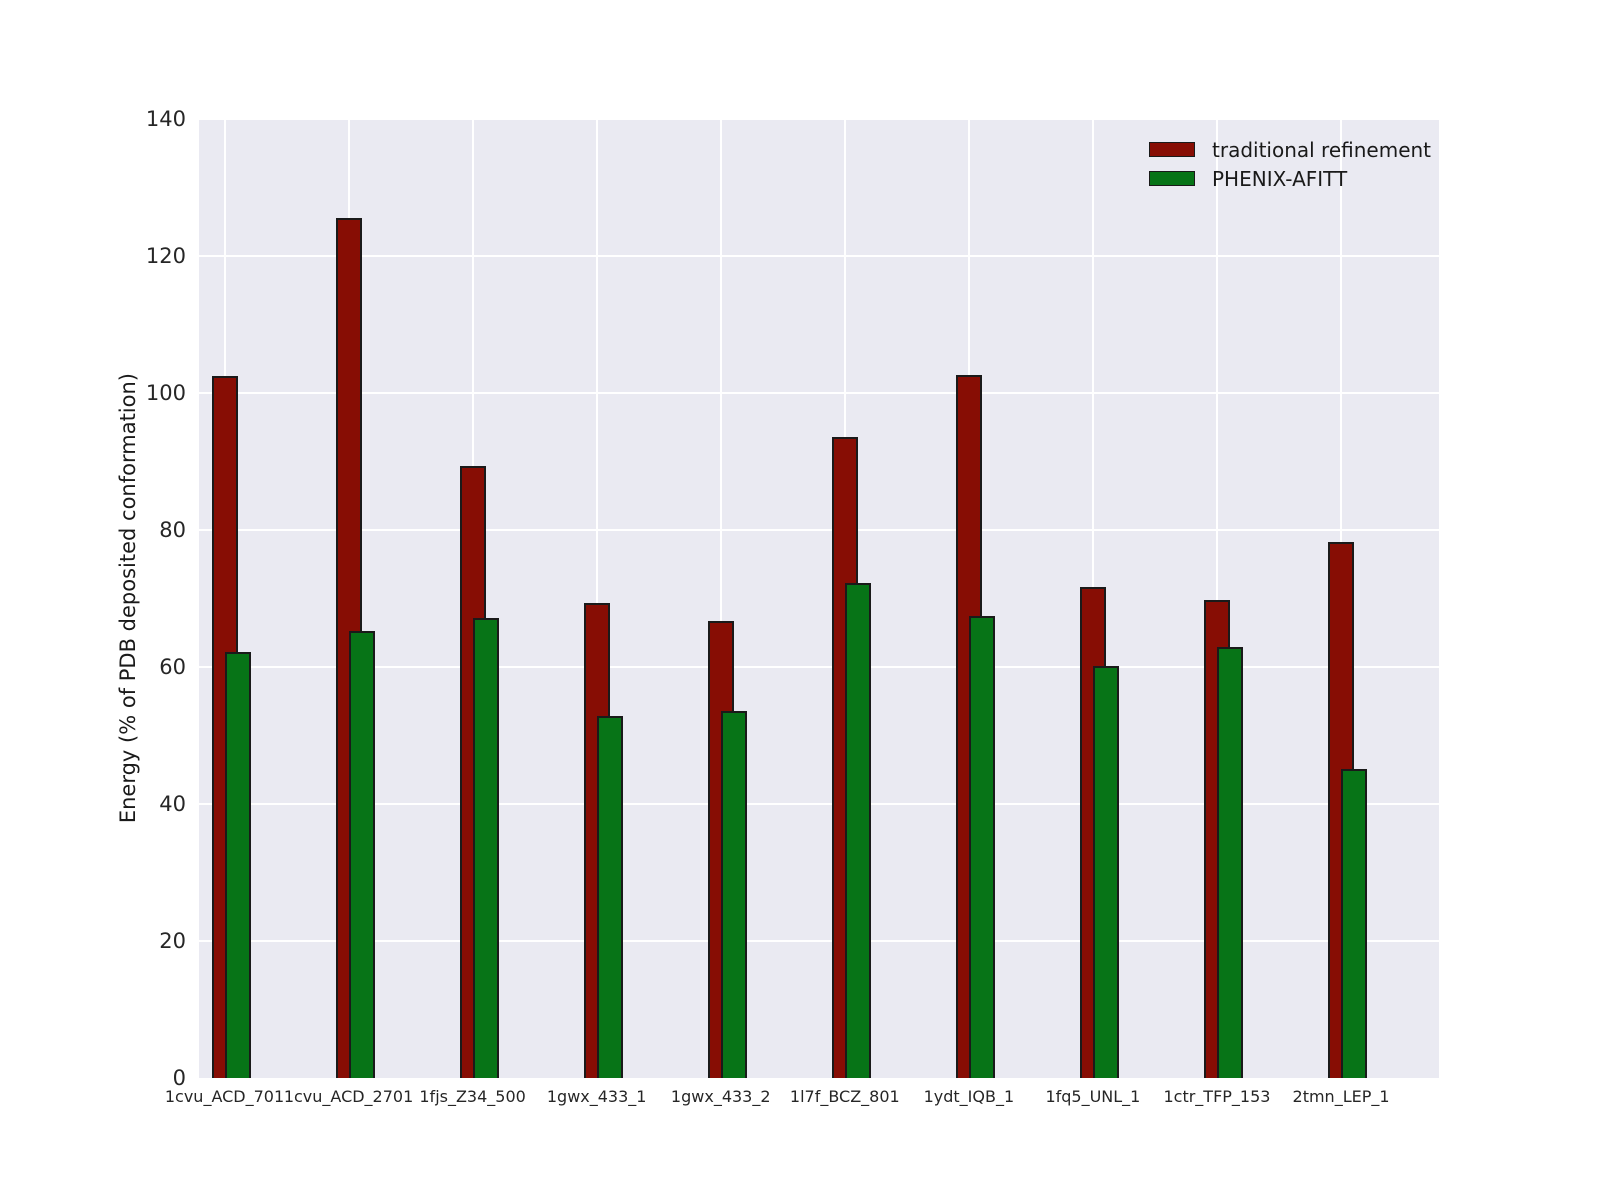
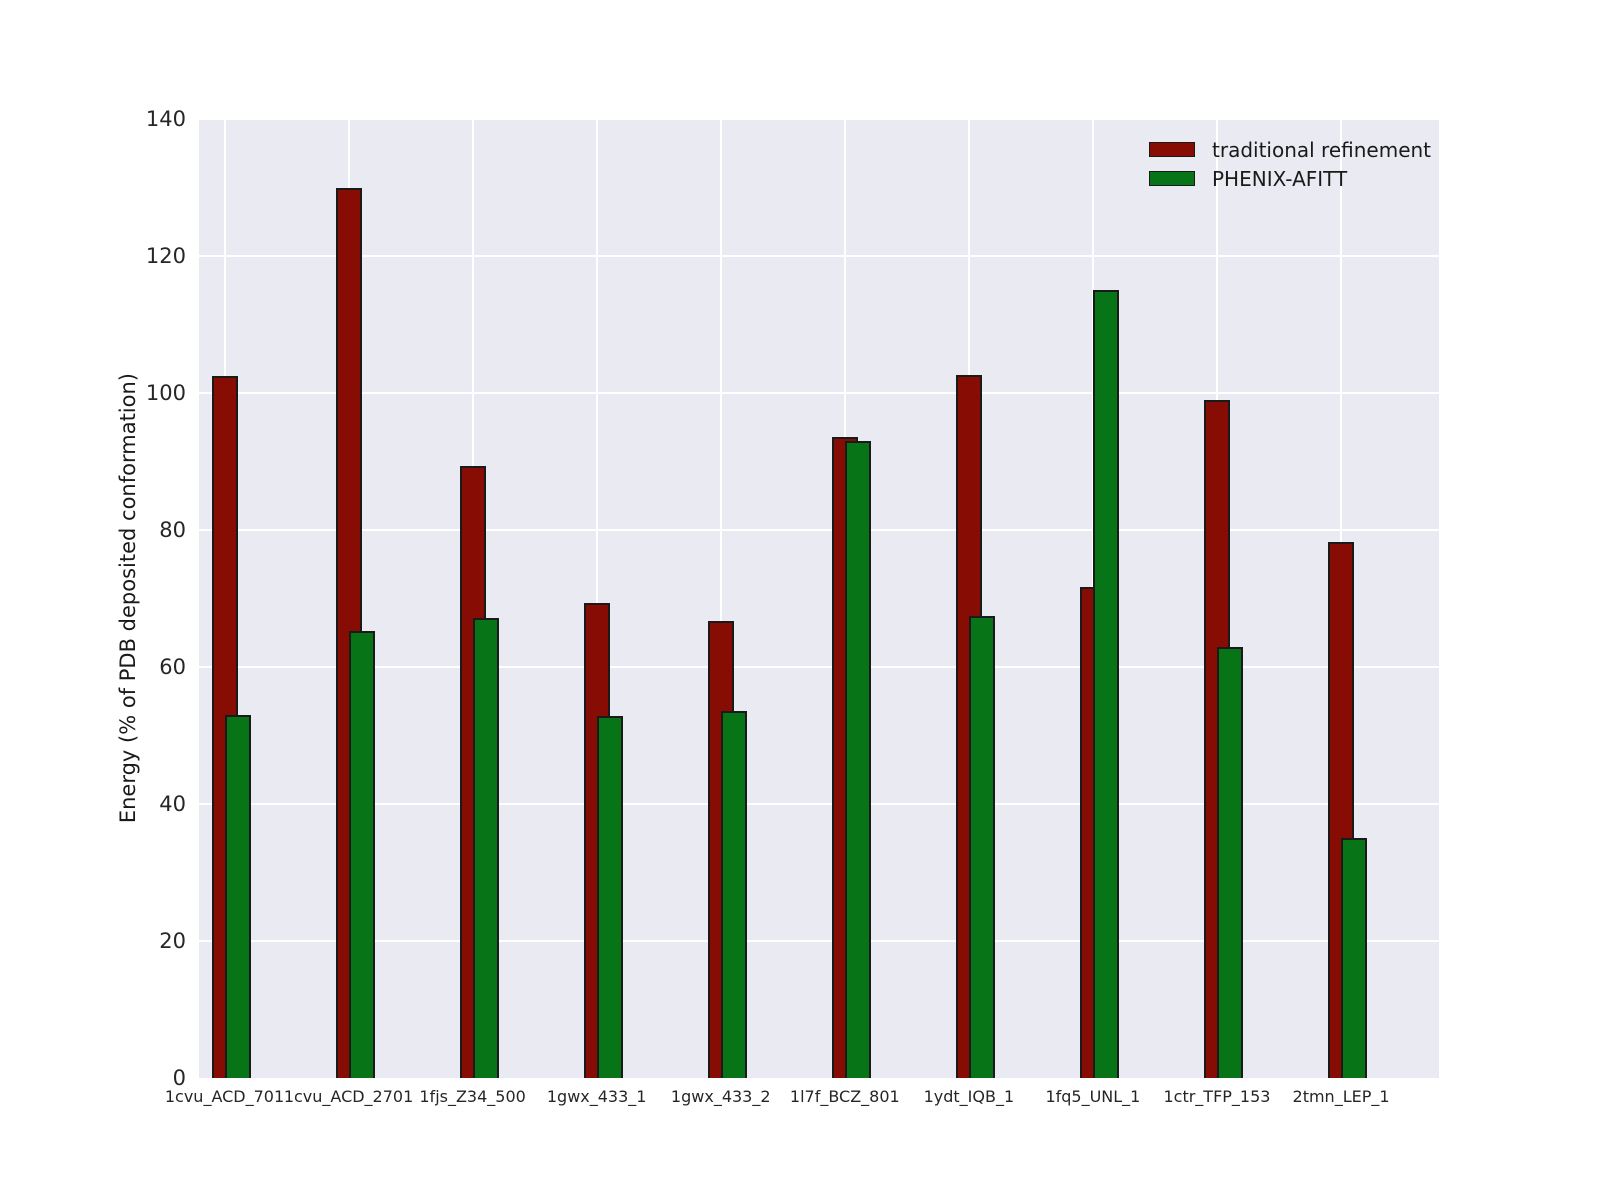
PHENIX-AFITT/1cvu_ACD_701: 62 -> 53
traditional refinement/1cvu_ACD_2701: 126 -> 130
PHENIX-AFITT/1l7f_BCZ_801: 72 -> 93
PHENIX-AFITT/1fq5_UNL_1: 60 -> 115
traditional refinement/1ctr_TFP_153: 70 -> 99
PHENIX-AFITT/2tmn_LEP_1: 45 -> 35
